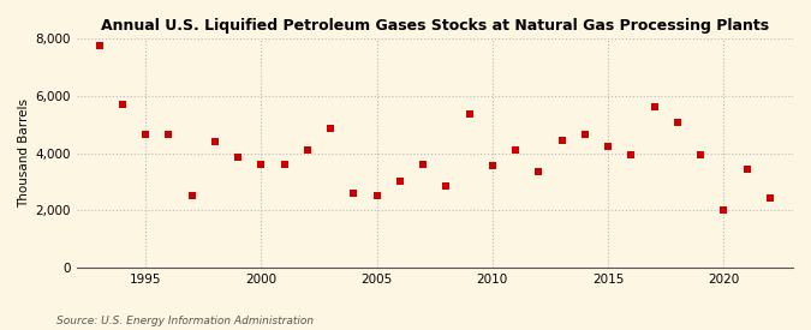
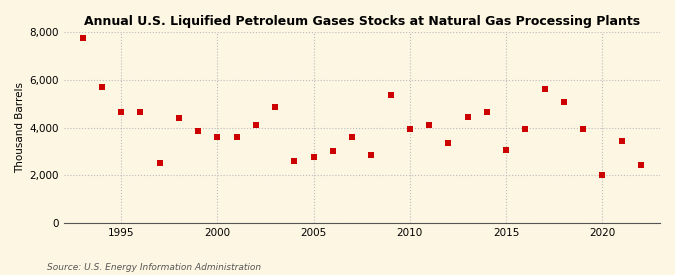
2005: 2,500 -> 2,750
2010: 3,550 -> 3,950
2015: 4,250 -> 3,050
